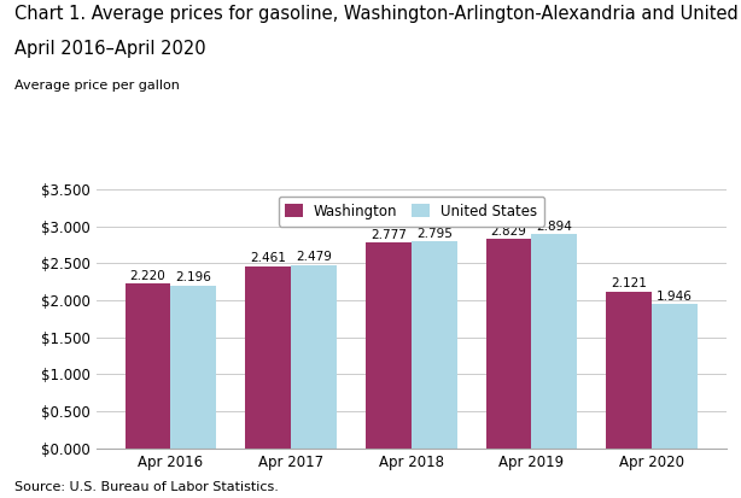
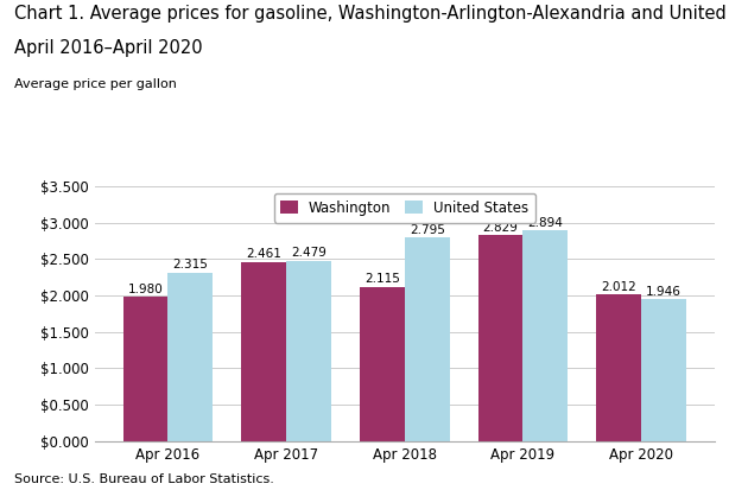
Washington/Apr 2016: 2.220 -> 1.980
United States/Apr 2016: 2.196 -> 2.315
Washington/Apr 2018: 2.777 -> 2.115
Washington/Apr 2020: 2.121 -> 2.012
